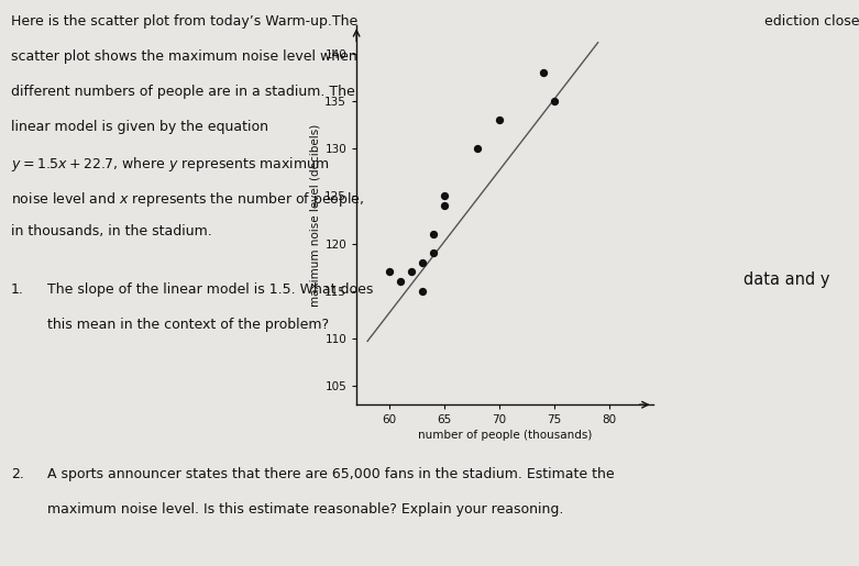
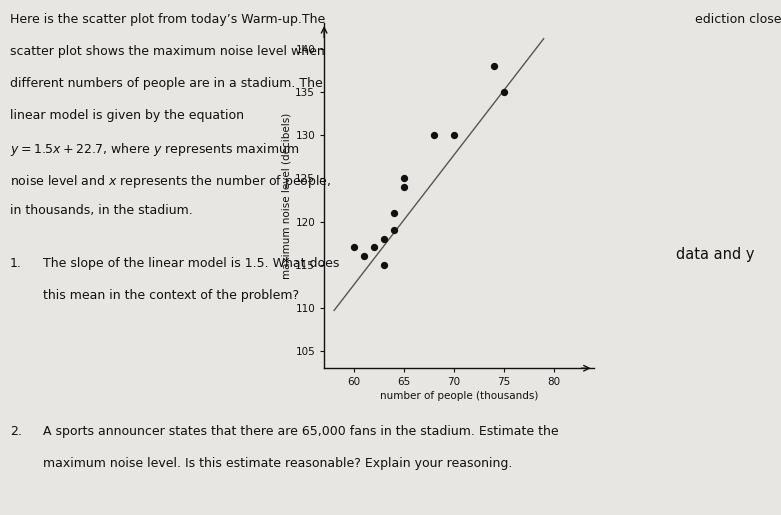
70: 133 -> 130
